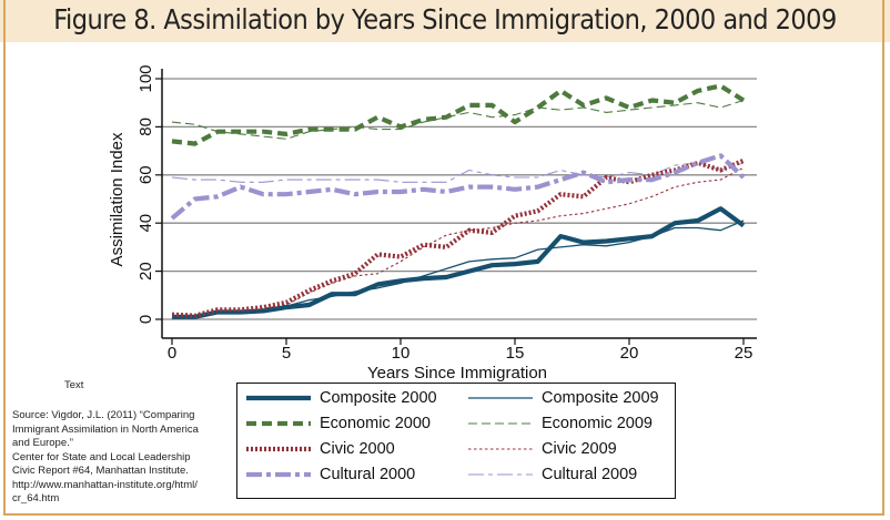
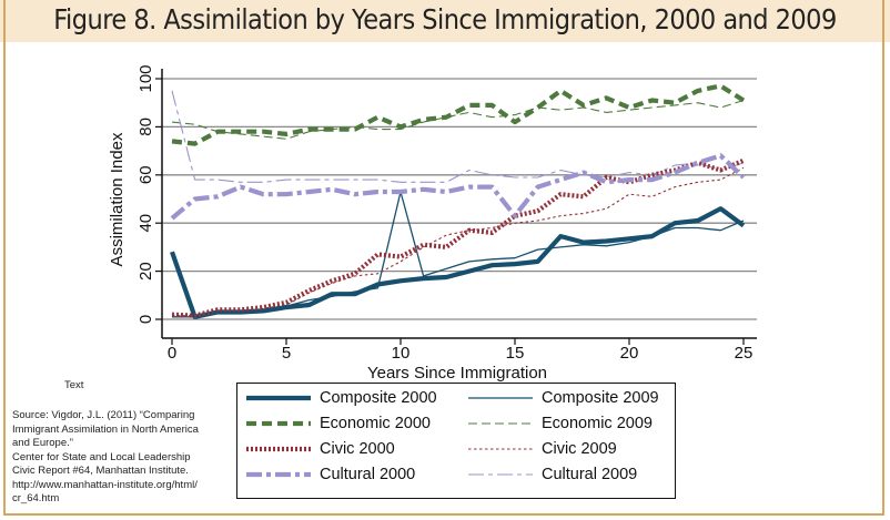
Composite 2000/0: 1 -> 28
Cultural 2009/0: 59 -> 95
Composite 2009/10: 15 -> 53
Cultural 2000/15: 54 -> 43
Civic 2009/20: 48 -> 52
